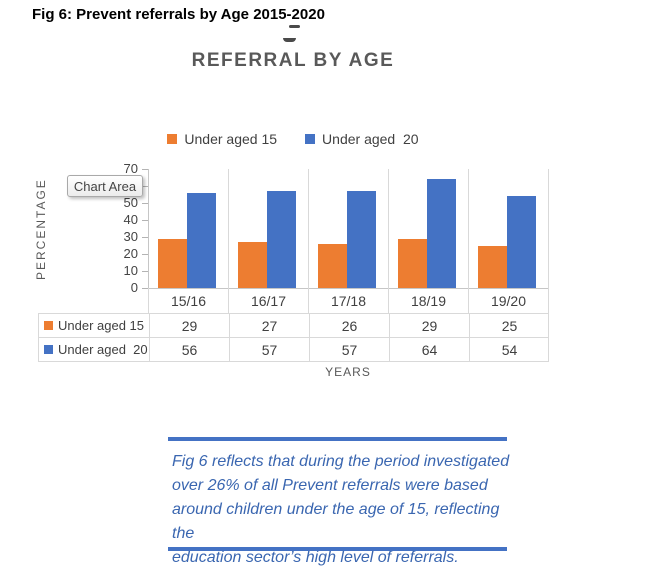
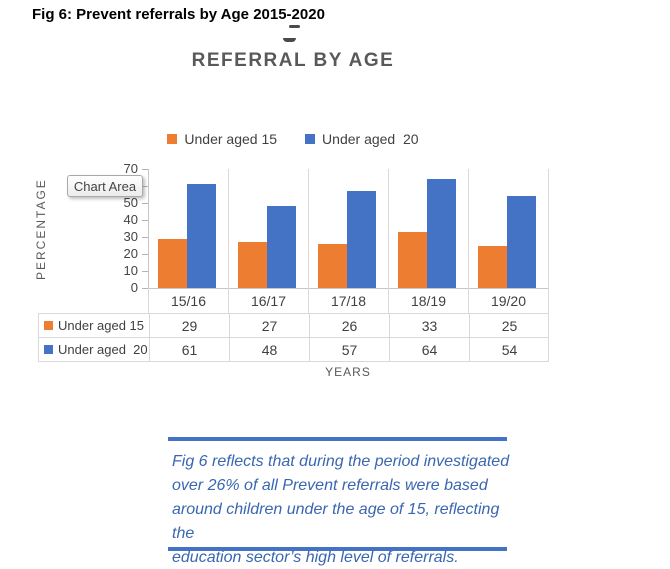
Under aged 20/15/16: 56 -> 61
Under aged 20/16/17: 57 -> 48
Under aged 15/18/19: 29 -> 33
